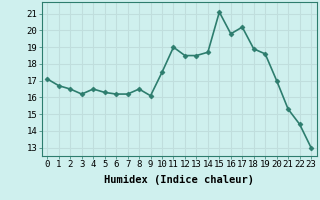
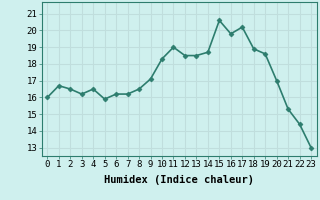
0: 17.1 -> 16.0
5: 16.3 -> 15.9
9: 16.1 -> 17.1
10: 17.5 -> 18.3
15: 21.1 -> 20.6
